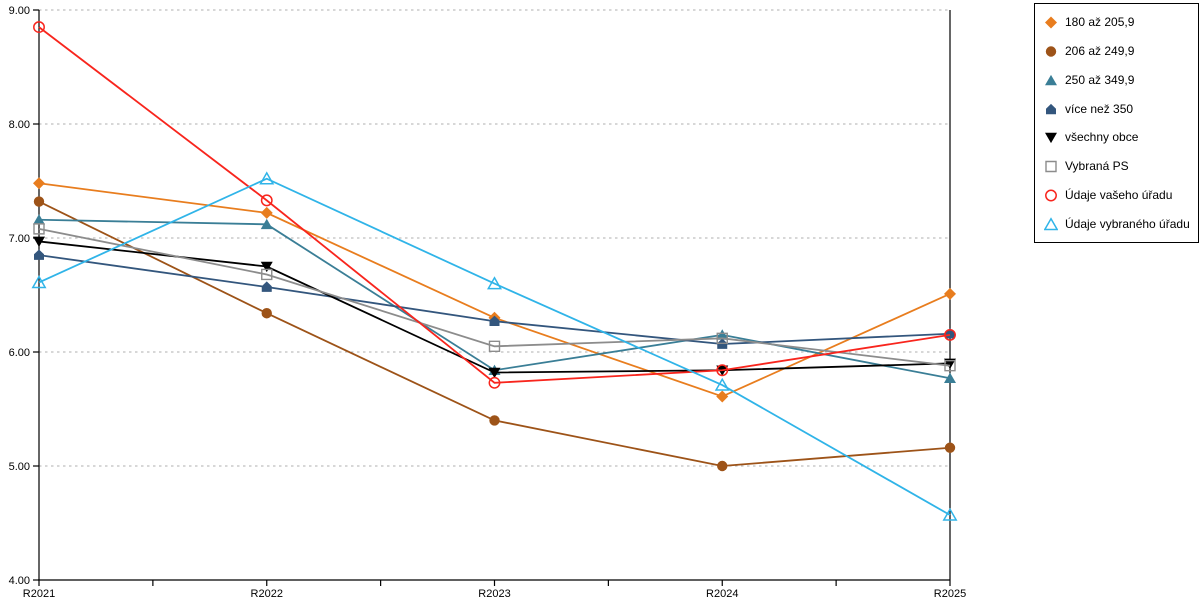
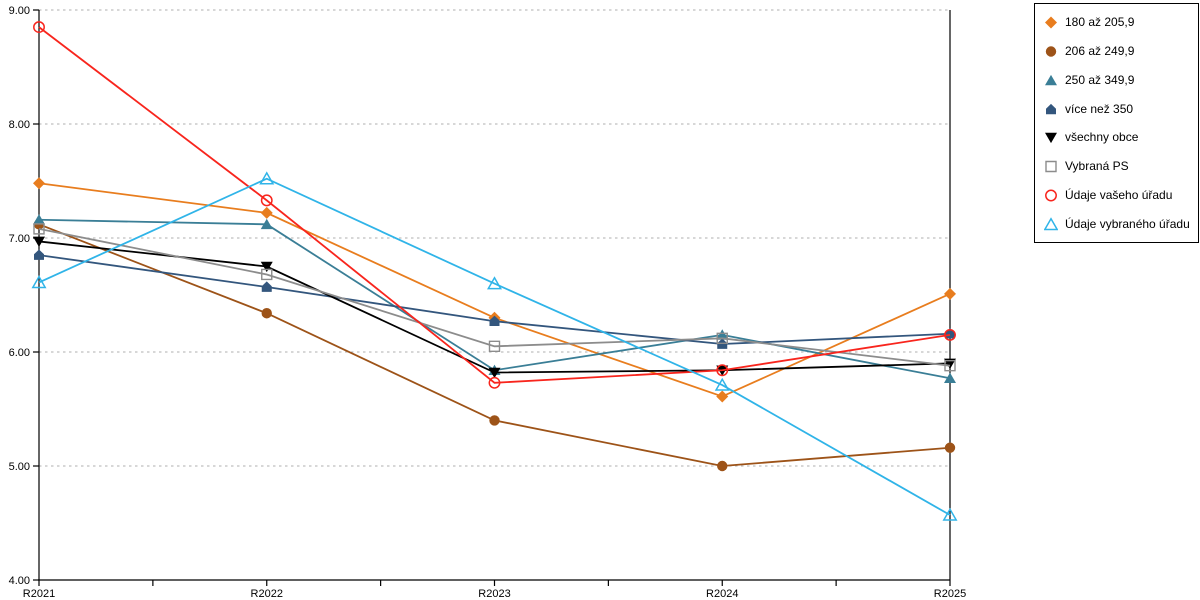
206 až 249,9/R2021: 7.32 -> 7.12
